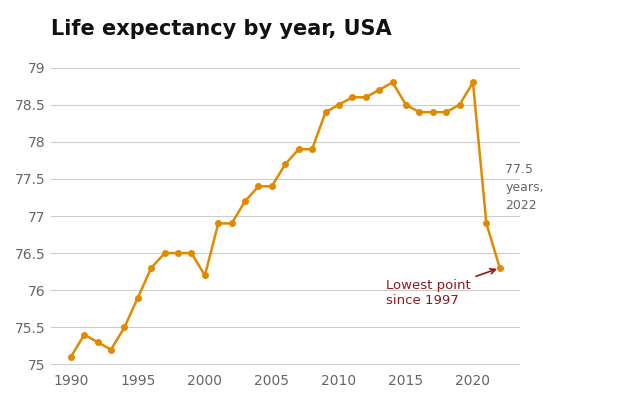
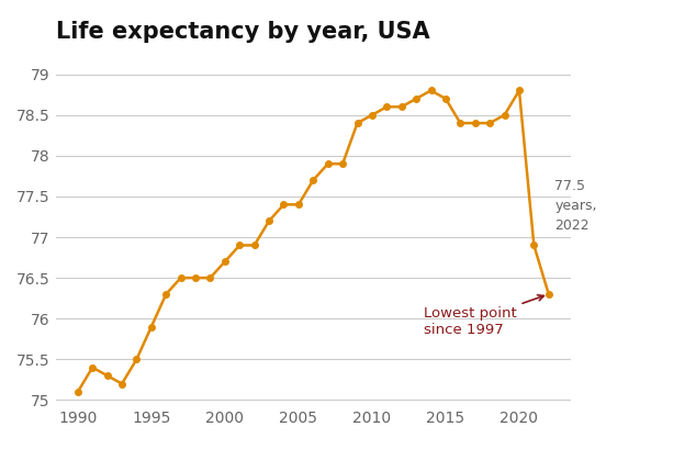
2000: 76.2 -> 76.7
2015: 78.5 -> 78.7
